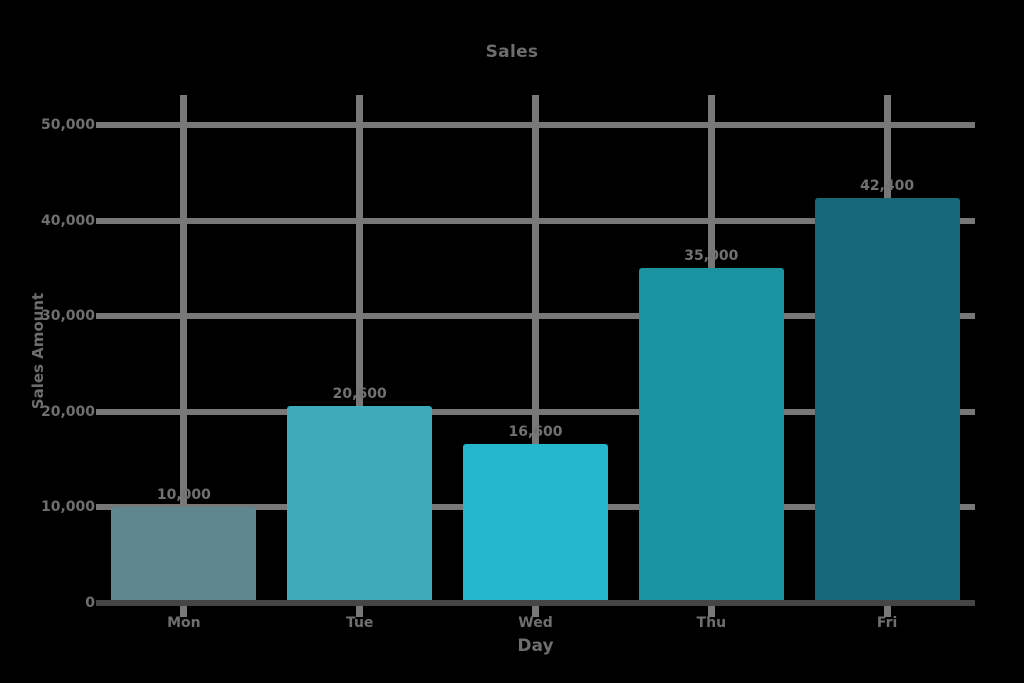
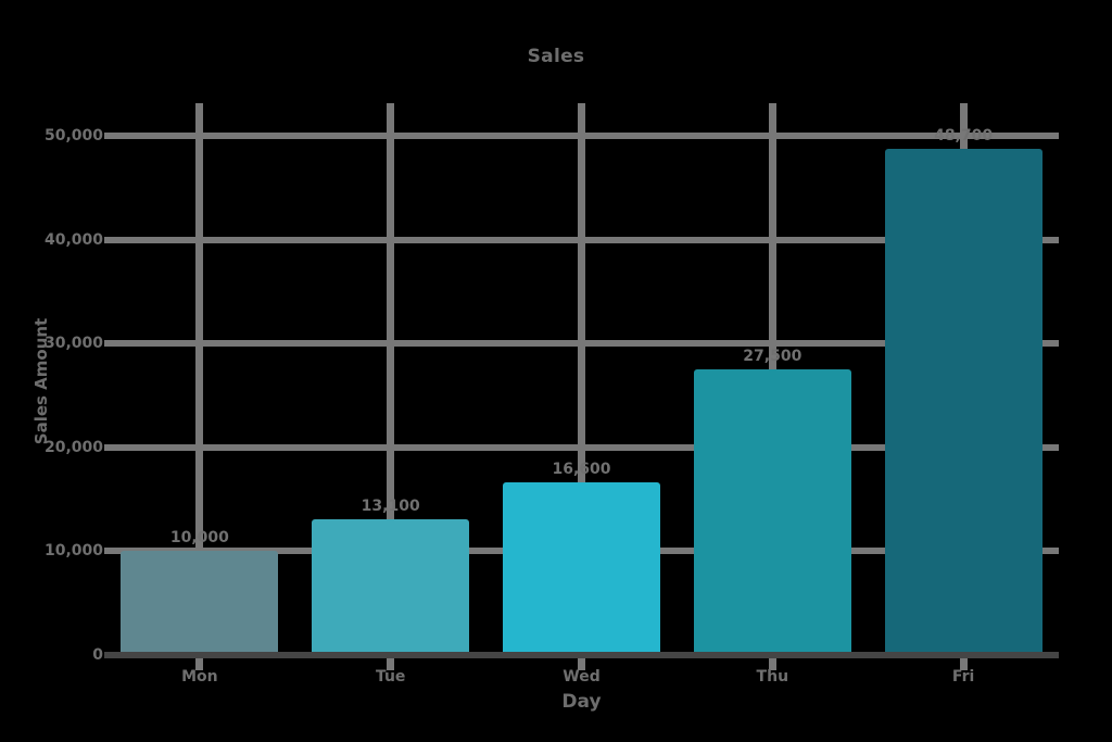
Tue: 20,600 -> 13,100
Thu: 35,000 -> 27,500
Fri: 42,400 -> 48,700
